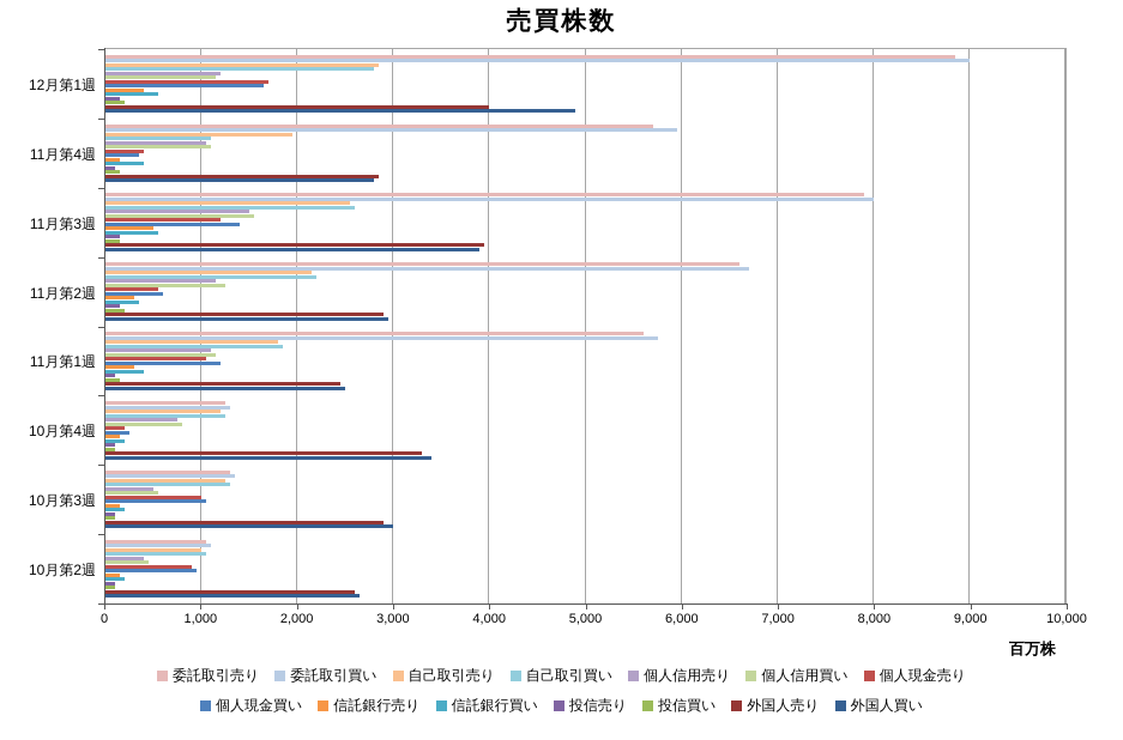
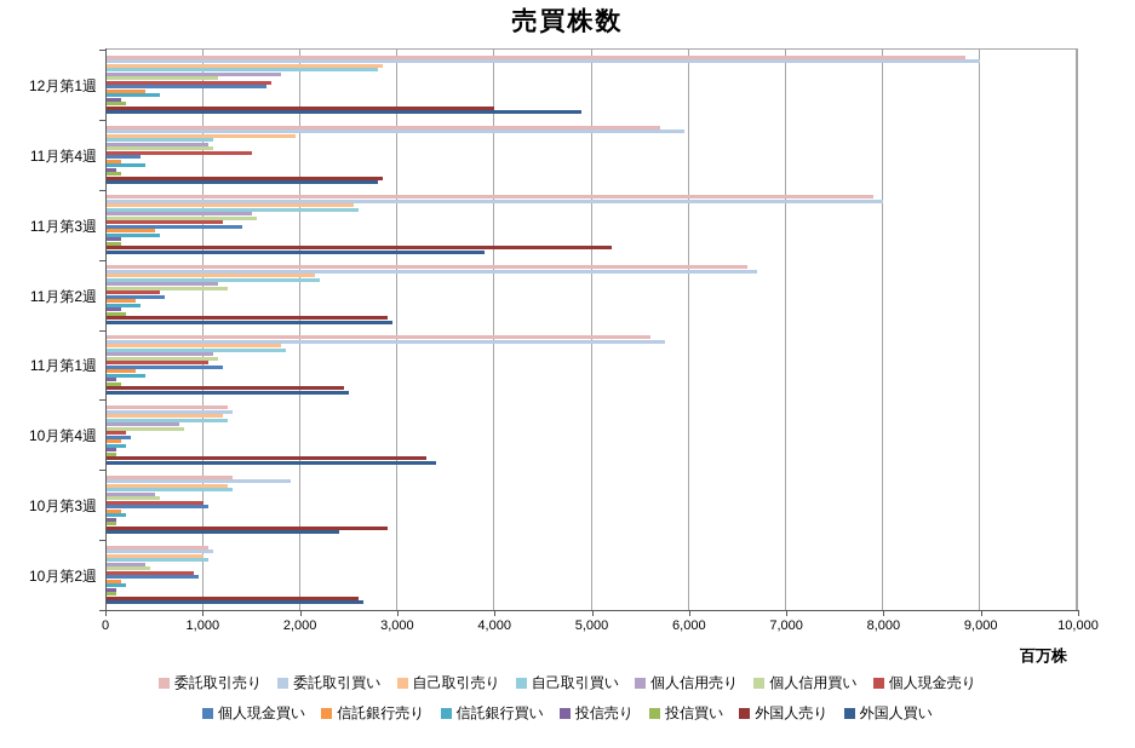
個人信用売り/12月第1週: 1200 -> 1800
個人現金売り/11月第4週: 400 -> 1500
外国人売り/11月第3週: 4000 -> 5200
委託取引買い/10月第3週: 1400 -> 1900
外国人買い/10月第3週: 3000 -> 2400
